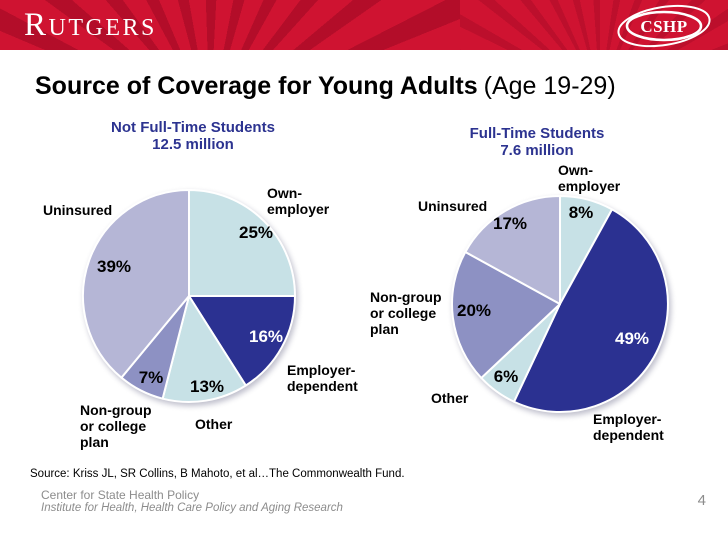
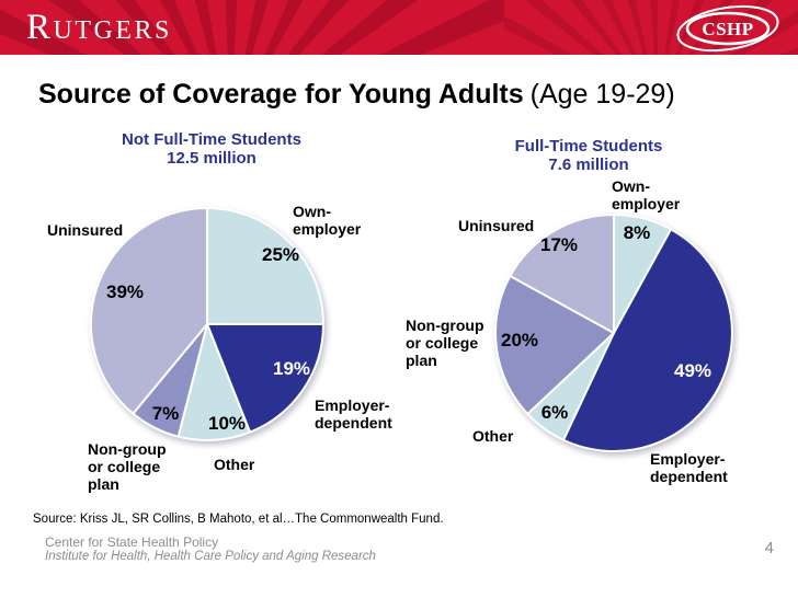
Not Full-Time Students/Employer-dependent: 16% -> 19%
Not Full-Time Students/Other: 13% -> 10%
